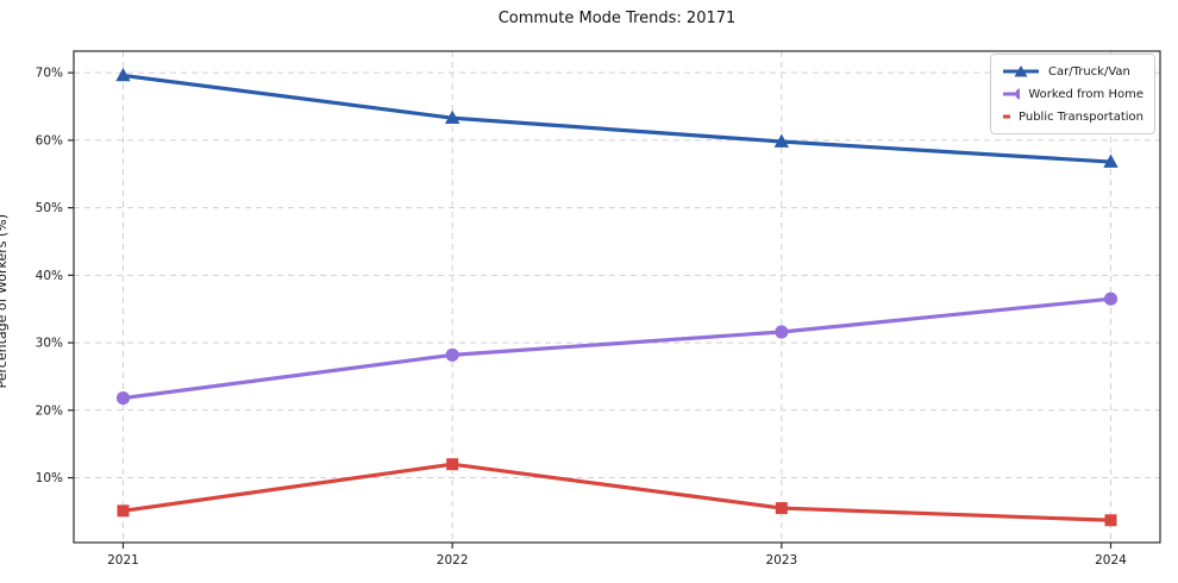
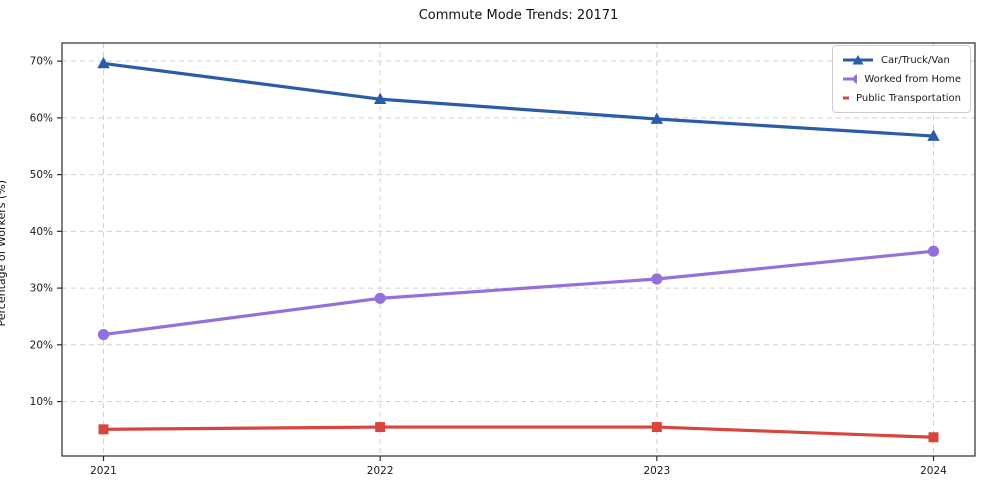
Public Transportation/2022: 12% -> 6%
